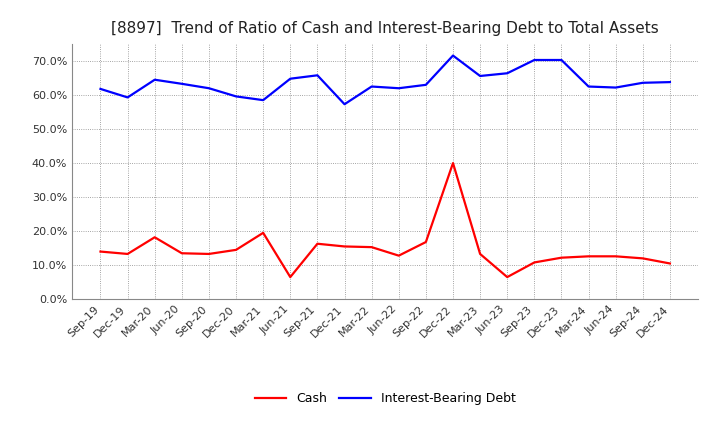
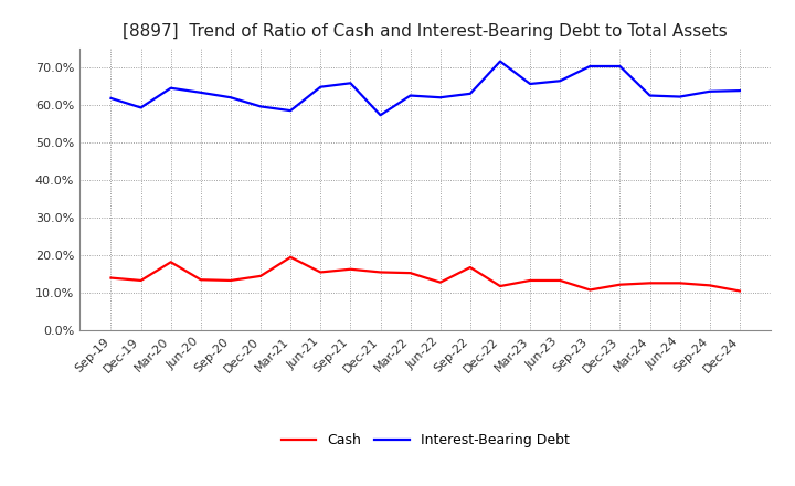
Cash/Jun-21: 6.5% -> 15.5%
Cash/Dec-22: 40.0% -> 11.8%
Cash/Jun-23: 6.5% -> 13.3%
